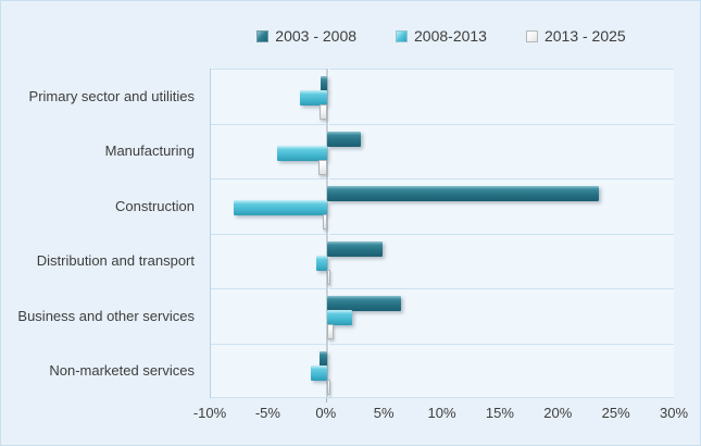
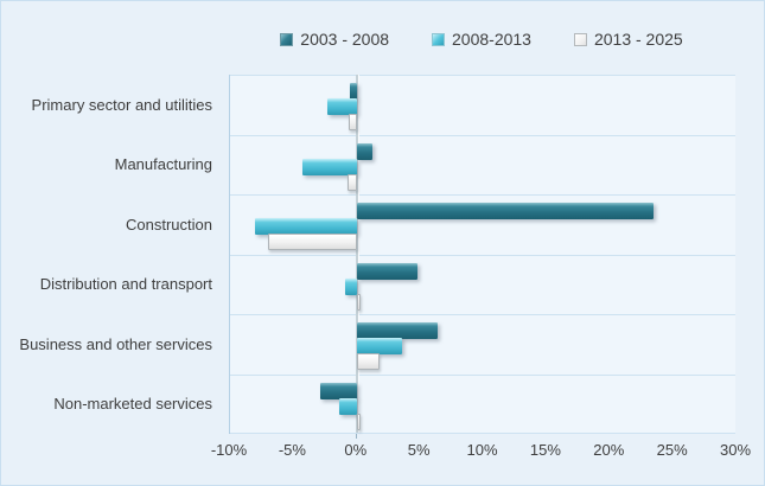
2003 - 2008/Manufacturing: 2.9% -> 1.2%
2013 - 2025/Construction: -0.2% -> -7.0%
2008-2013/Business and other services: 2.2% -> 3.6%
2013 - 2025/Business and other services: 0.6% -> 1.8%
2003 - 2008/Non-marketed services: -0.6% -> -2.9%
